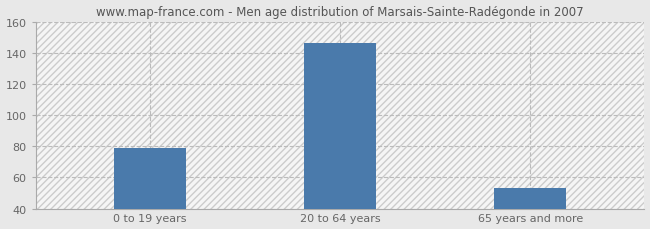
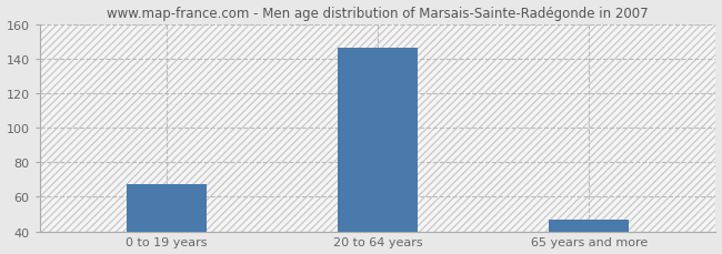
0 to 19 years: 79 -> 67
65 years and more: 53 -> 47
